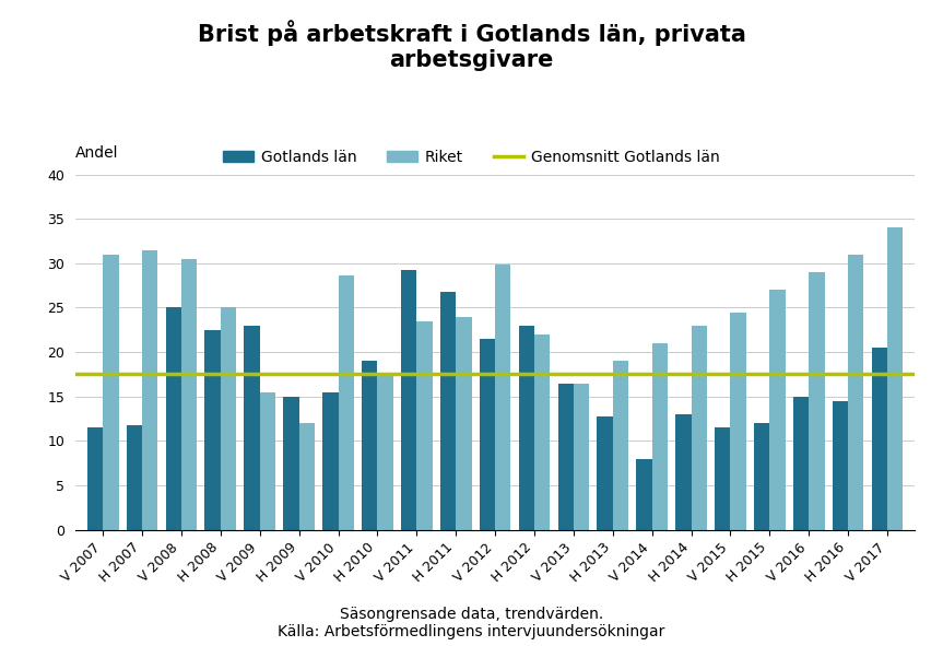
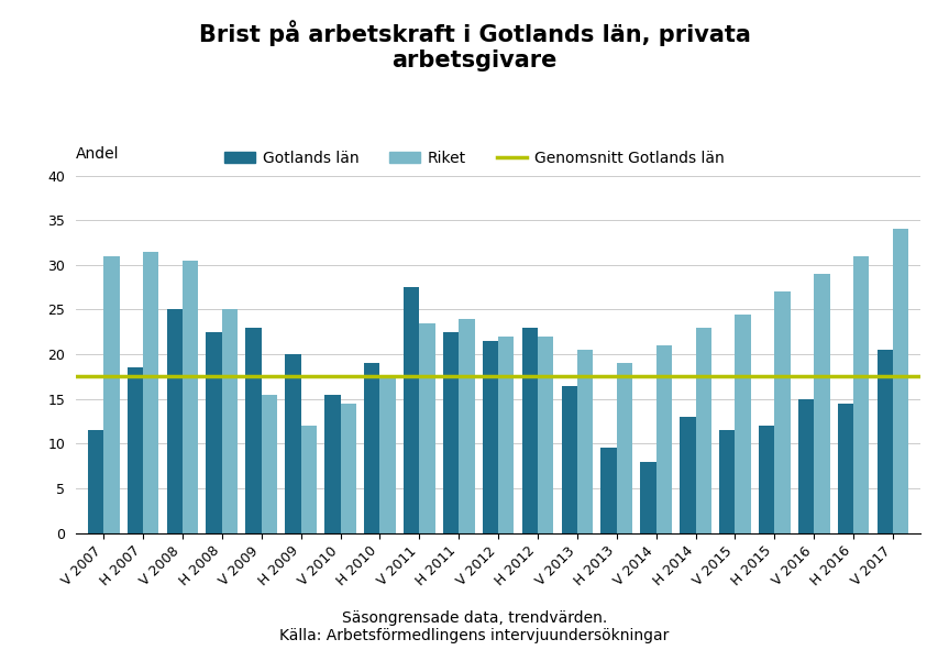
Gotlands län/H 2007: 11.8 -> 18.5
Gotlands län/H 2009: 15.0 -> 20.0
Riket/V 2010: 28.6 -> 14.5
Gotlands län/V 2011: 29.2 -> 27.5
Gotlands län/H 2011: 26.8 -> 22.5
Riket/V 2012: 29.8 -> 22.0
Riket/V 2013: 16.4 -> 20.5
Gotlands län/H 2013: 12.8 -> 9.5
